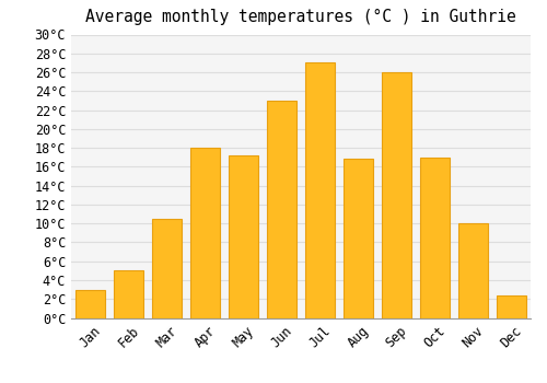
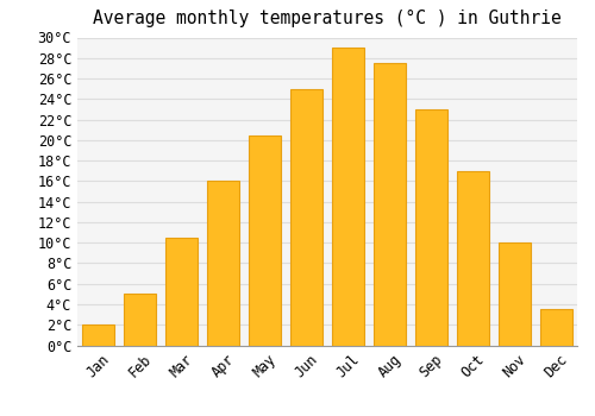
Jan: 3.0°C -> 2.0°C
Apr: 18.0°C -> 16.0°C
May: 17.2°C -> 20.5°C
Jun: 23.0°C -> 25.0°C
Jul: 27.0°C -> 29.0°C
Aug: 16.8°C -> 27.5°C
Sep: 26.0°C -> 23.0°C
Dec: 2.4°C -> 3.5°C
